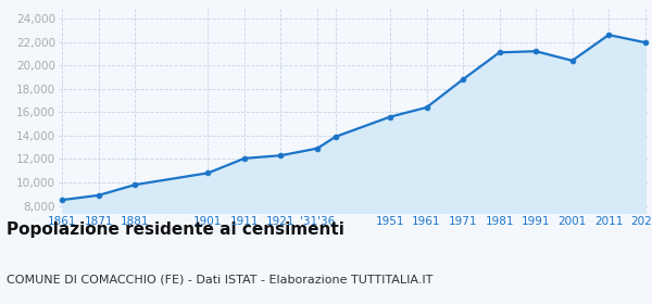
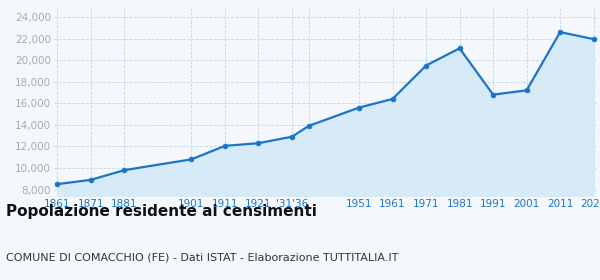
1971: 18,800 -> 19,500
1991: 21,200 -> 16,800
2001: 20,400 -> 17,200
